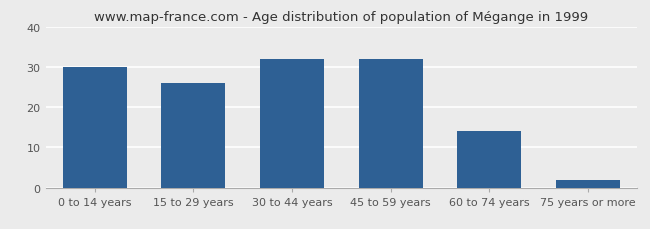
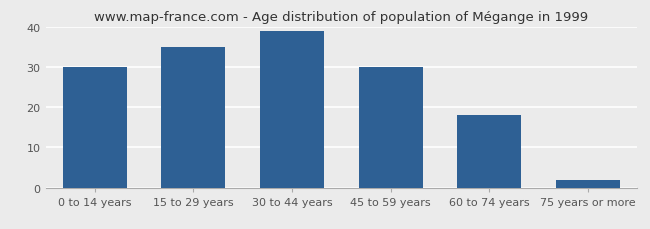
15 to 29 years: 26 -> 35
30 to 44 years: 32 -> 39
45 to 59 years: 32 -> 30
60 to 74 years: 14 -> 18
